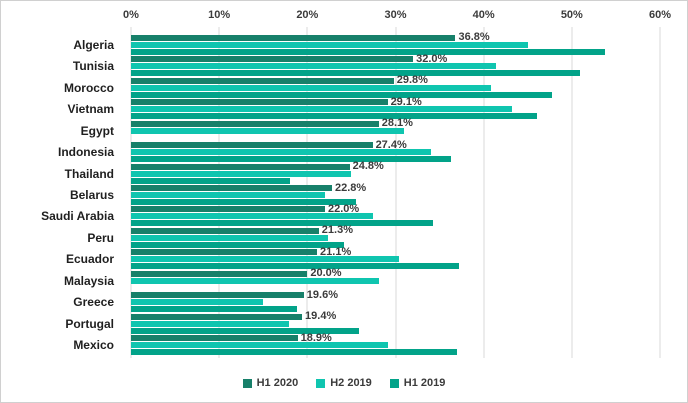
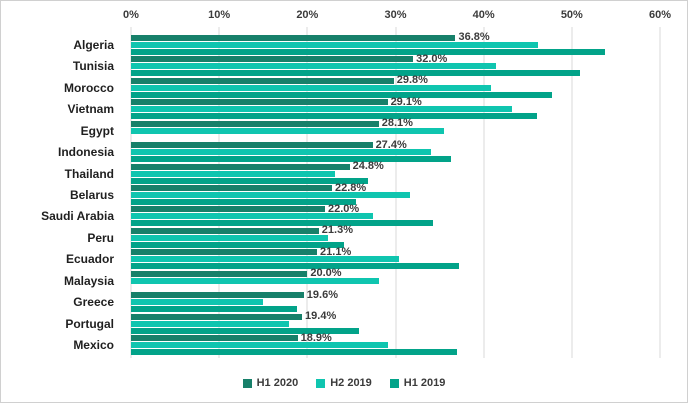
H2 2019/Algeria: 45% -> 46%
H2 2019/Egypt: 31% -> 36%
H2 2019/Thailand: 25% -> 23%
H1 2019/Thailand: 18% -> 27%
H2 2019/Belarus: 22% -> 32%
